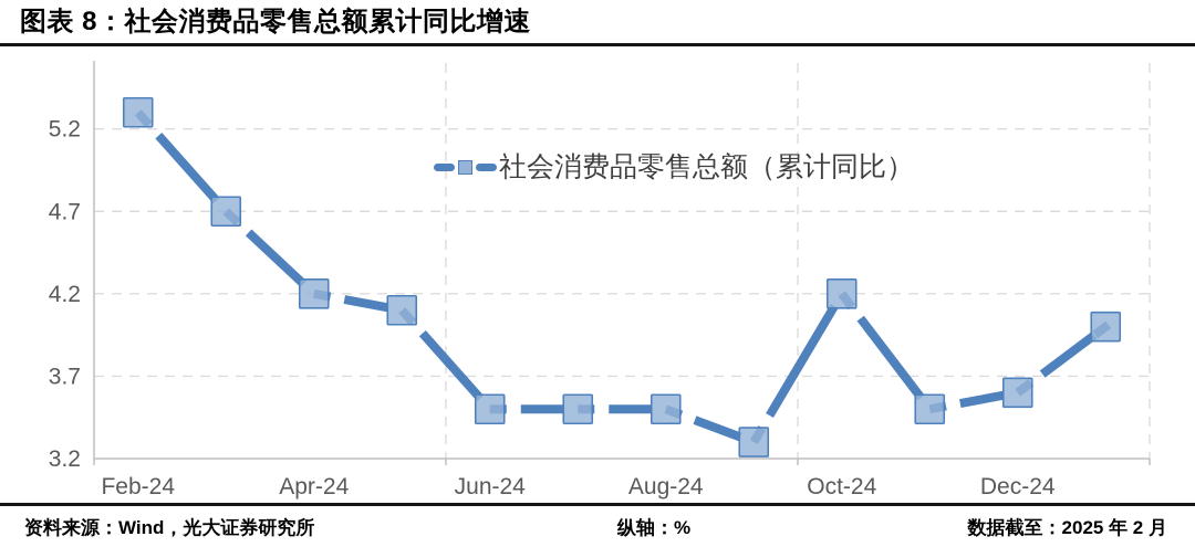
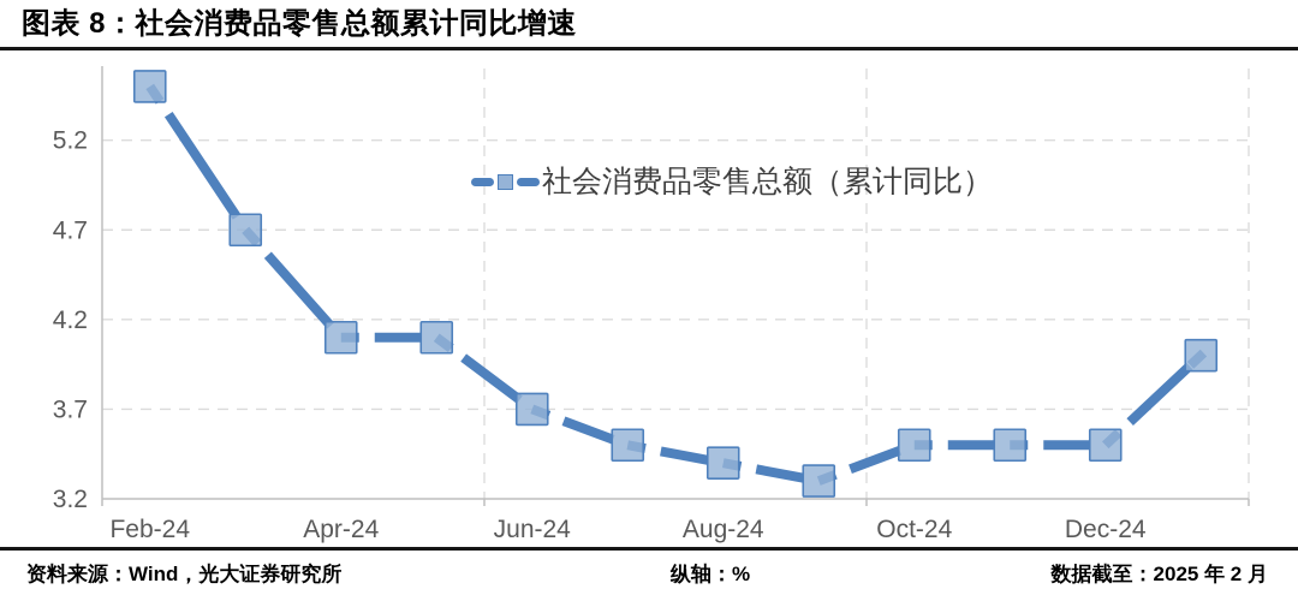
Feb-24: 5.3 -> 5.5
Apr-24: 4.2 -> 4.1
Jun-24: 3.5 -> 3.7
Aug-24: 3.5 -> 3.4
Oct-24: 4.2 -> 3.5
Dec-24: 3.6 -> 3.5
